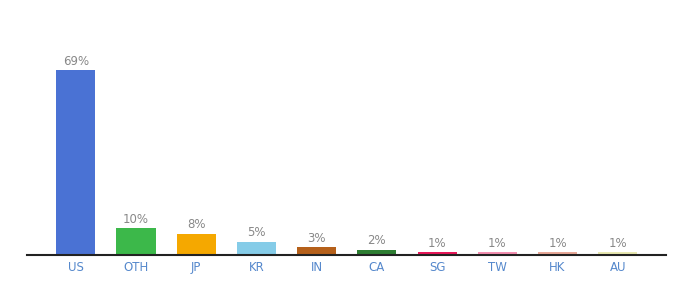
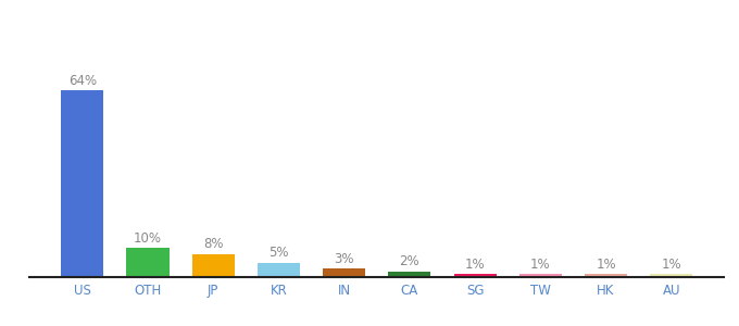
US: 69% -> 64%
